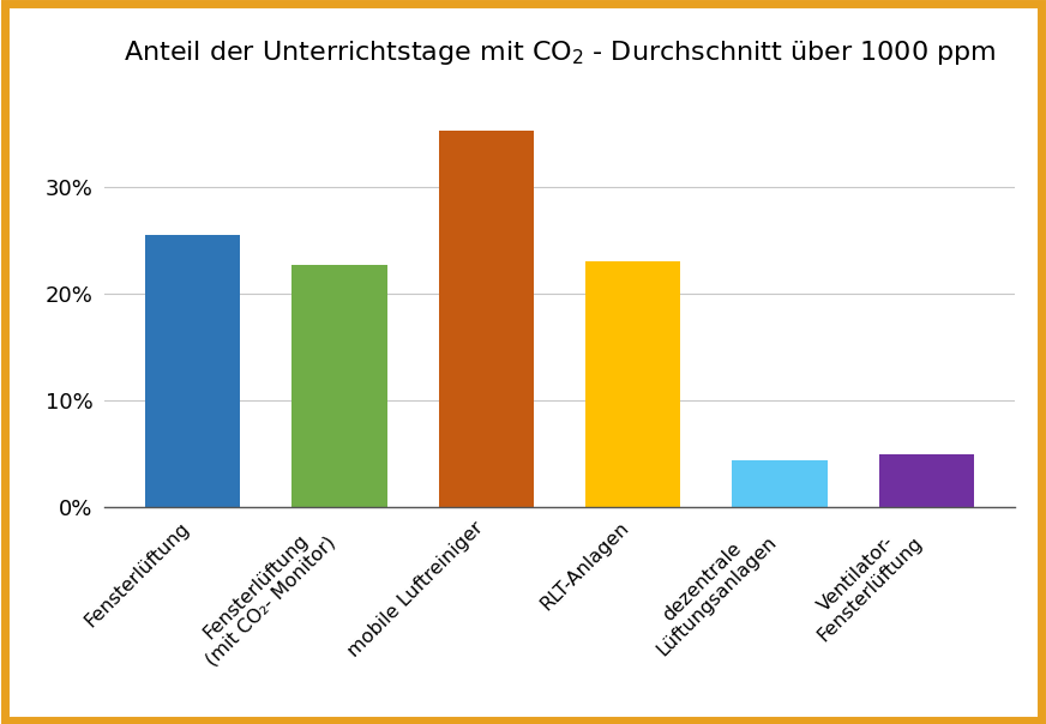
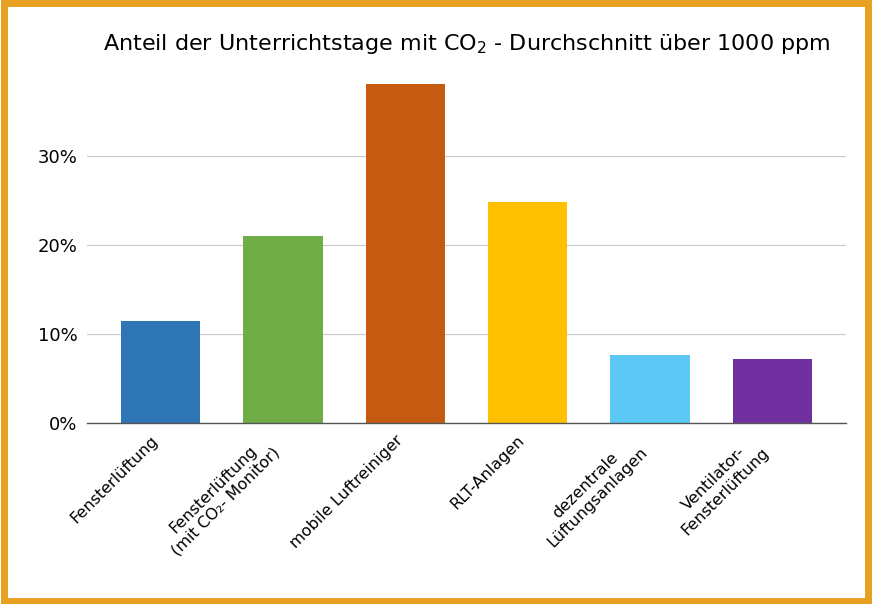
Fensterlüftung: 25.5% -> 11.4%
Fensterlüftung (mit CO₂- Monitor): 22.7% -> 21.0%
mobile Luftreiniger: 35.2% -> 38.0%
RLT-Anlagen: 23.0% -> 24.8%
dezentrale Lüftungsanlagen: 4.3% -> 7.6%
Ventilator- Fensterlüftung: 4.9% -> 7.2%
